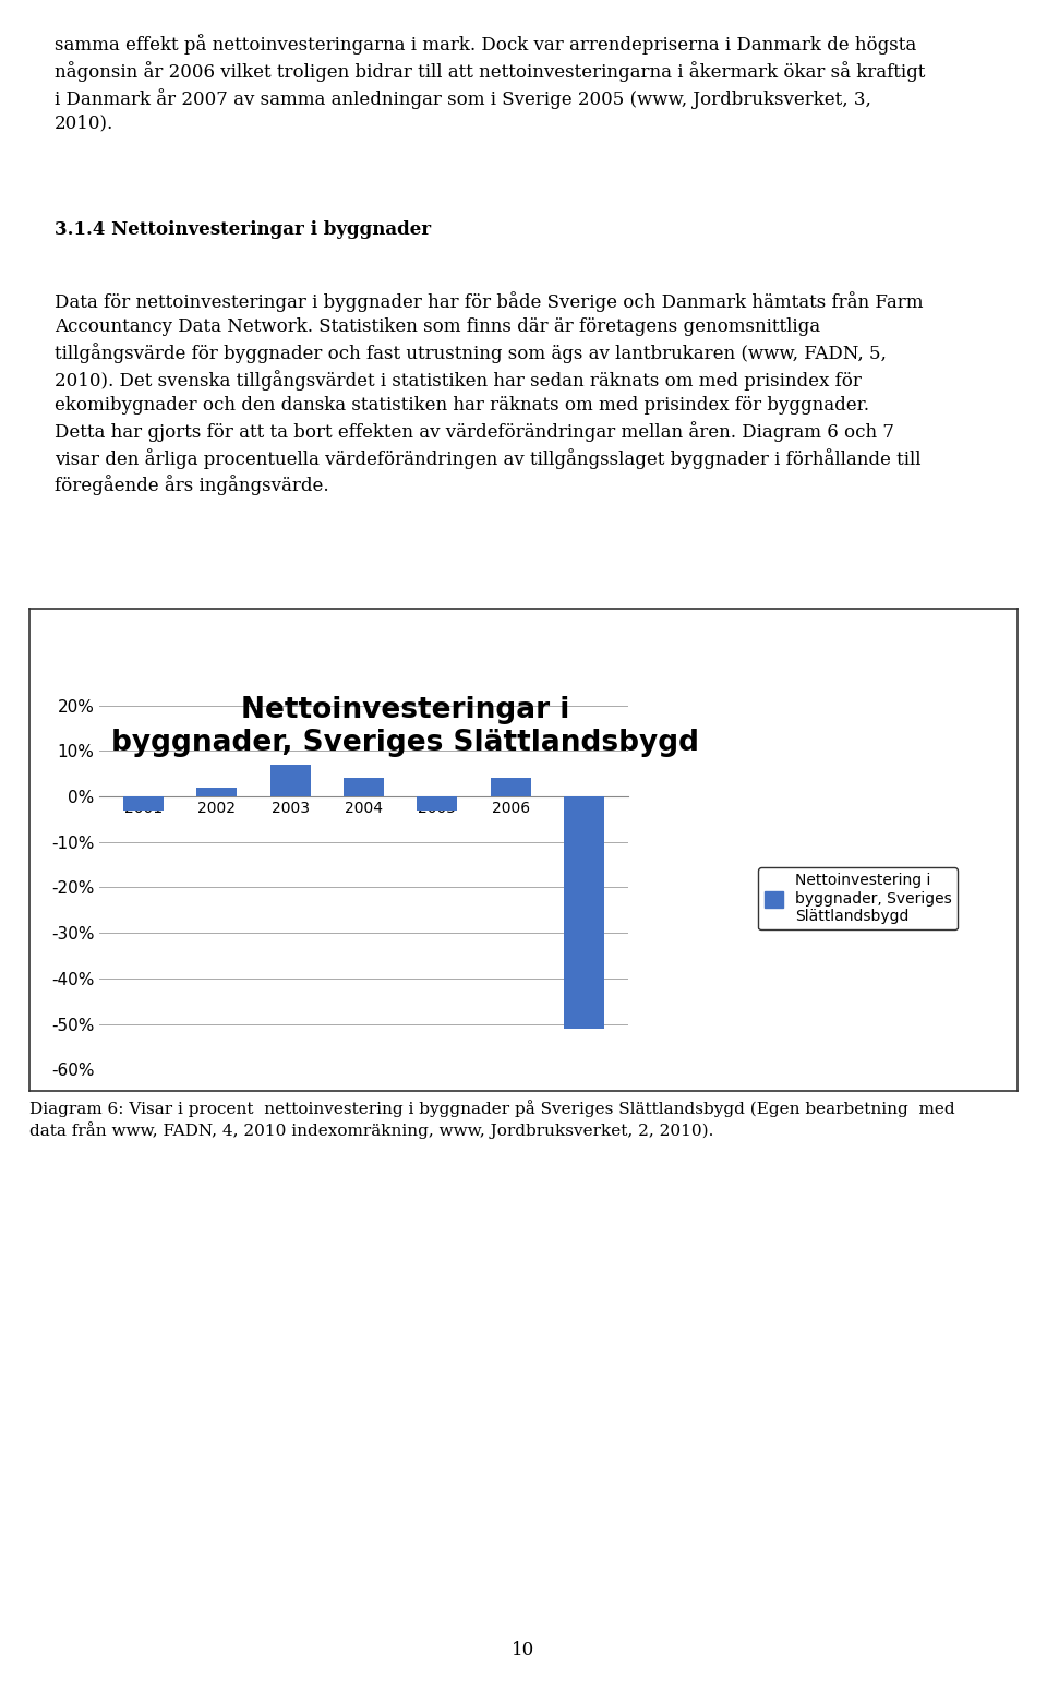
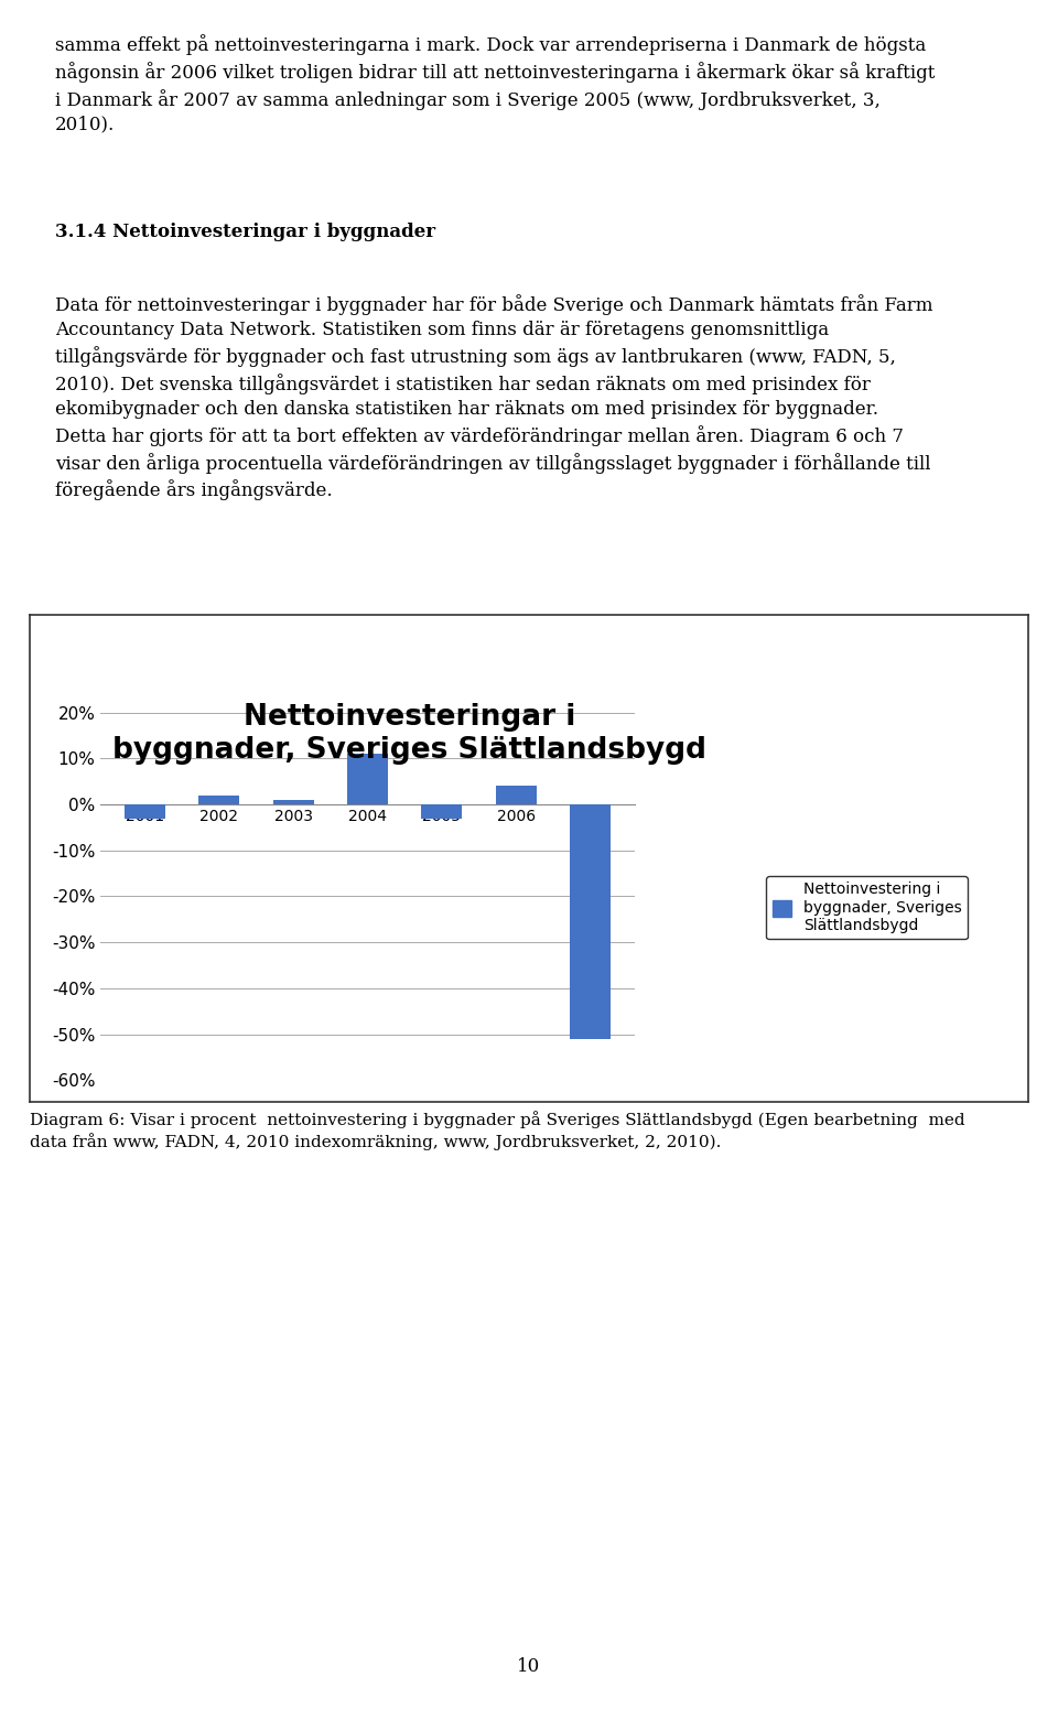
2003: 7% -> 1%
2004: 4% -> 11%
